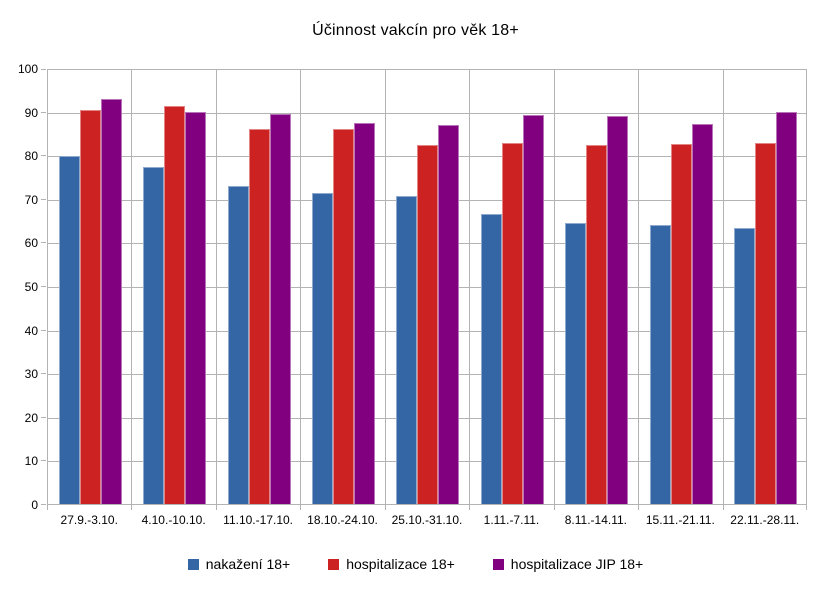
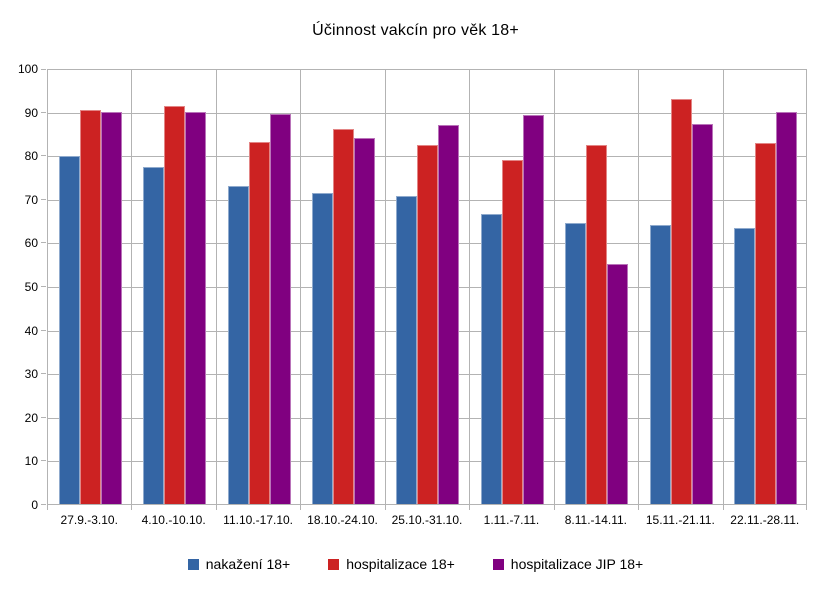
hospitalizace JIP 18+/27.9.-3.10.: 93 -> 90
hospitalizace 18+/11.10.-17.10.: 86 -> 83
hospitalizace JIP 18+/18.10.-24.10.: 88 -> 84
hospitalizace 18+/1.11.-7.11.: 83 -> 79
hospitalizace JIP 18+/8.11.-14.11.: 89 -> 55
hospitalizace 18+/15.11.-21.11.: 83 -> 93
